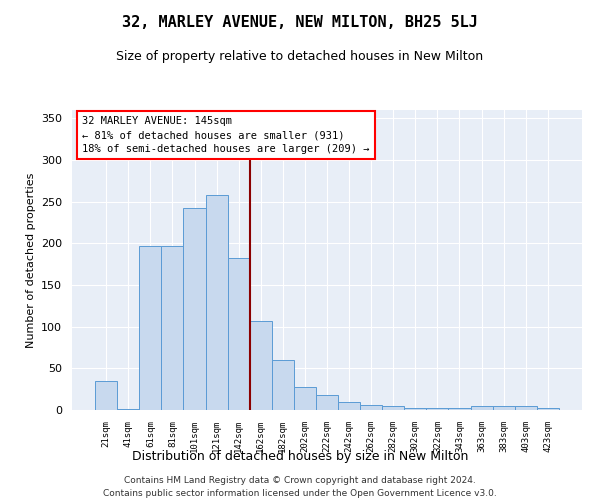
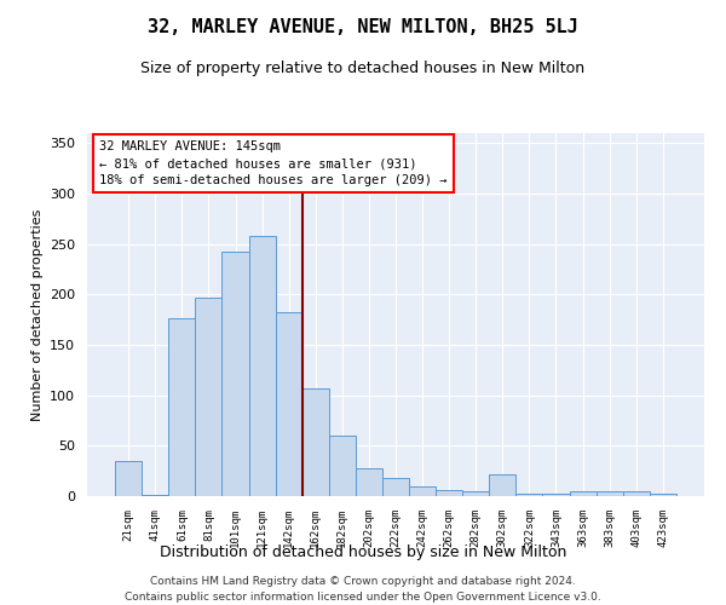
61sqm: 197 -> 176
302sqm: 2 -> 22
